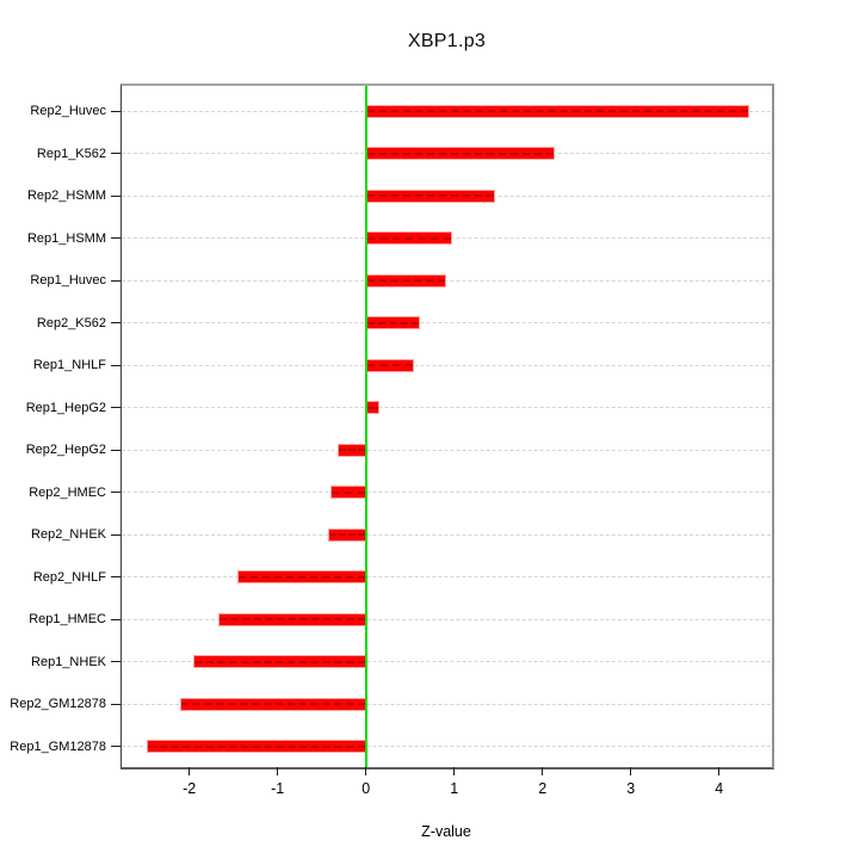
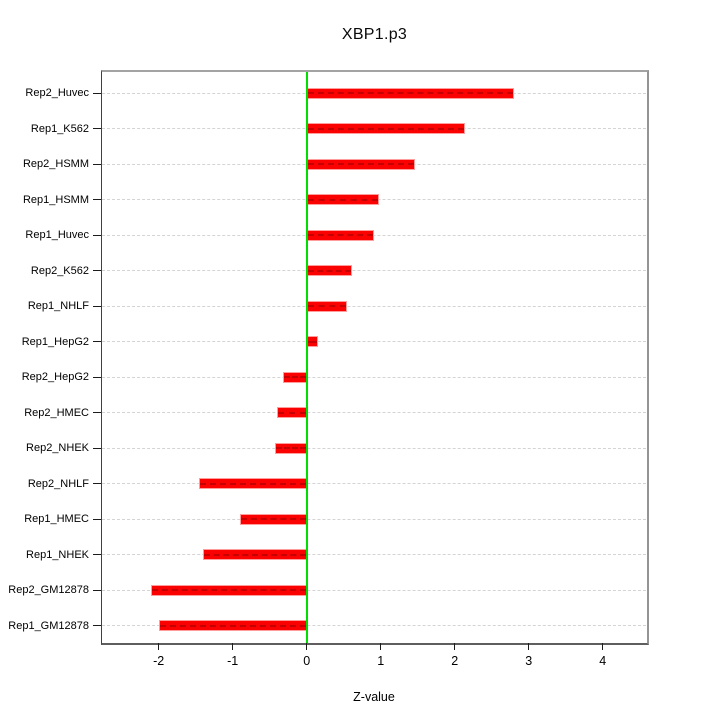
Rep2_Huvec: 4.3 -> 2.8
Rep1_HMEC: -1.7 -> -0.9
Rep1_NHEK: -1.9 -> -1.4
Rep1_GM12878: -2.5 -> -2.0
